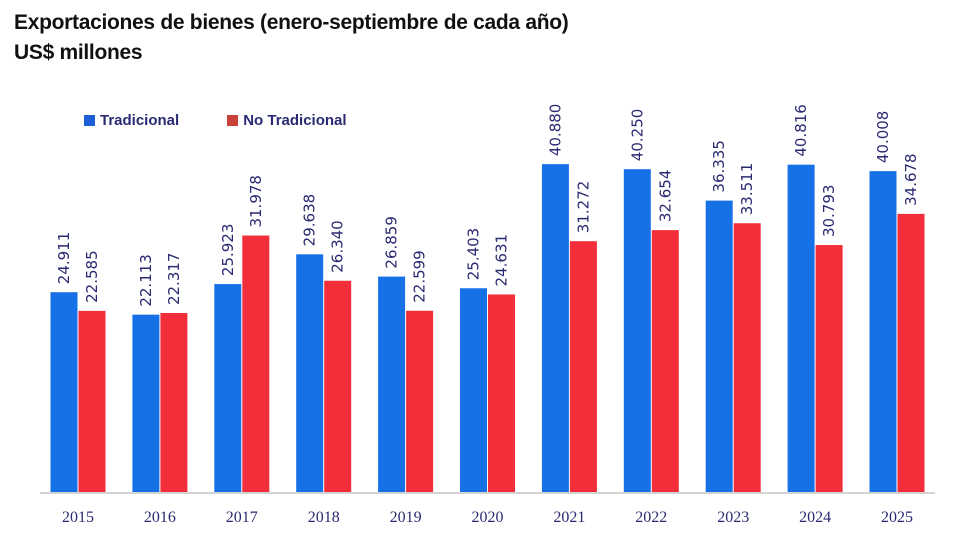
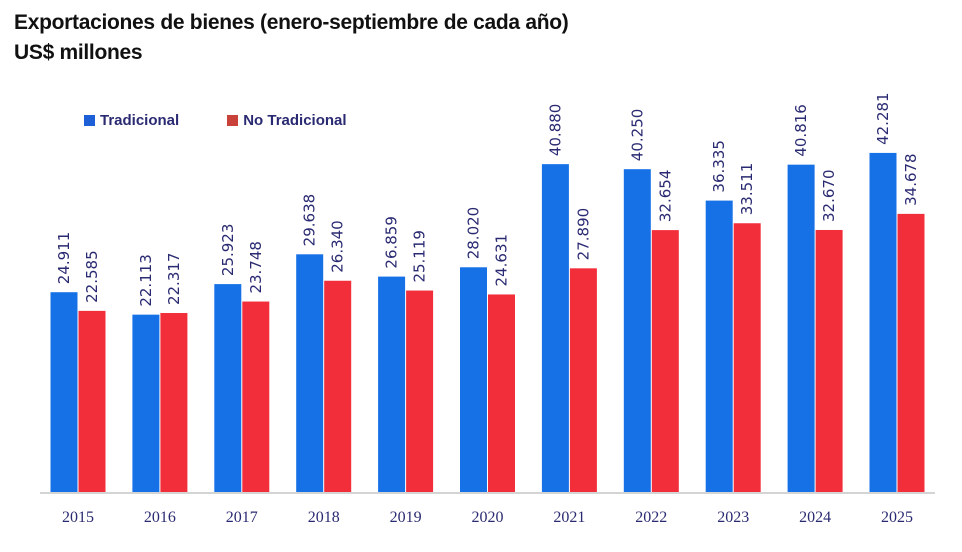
No Tradicional/2017: 31.978 -> 23.748
No Tradicional/2019: 22.599 -> 25.119
Tradicional/2020: 25.403 -> 28.020
No Tradicional/2021: 31.272 -> 27.890
No Tradicional/2024: 30.793 -> 32.670
Tradicional/2025: 40.008 -> 42.281
